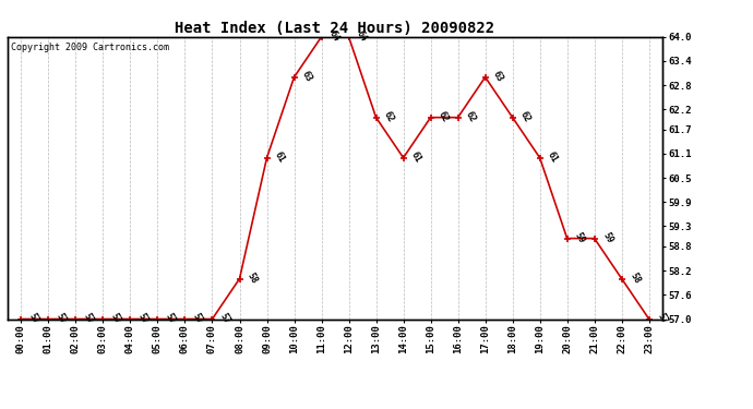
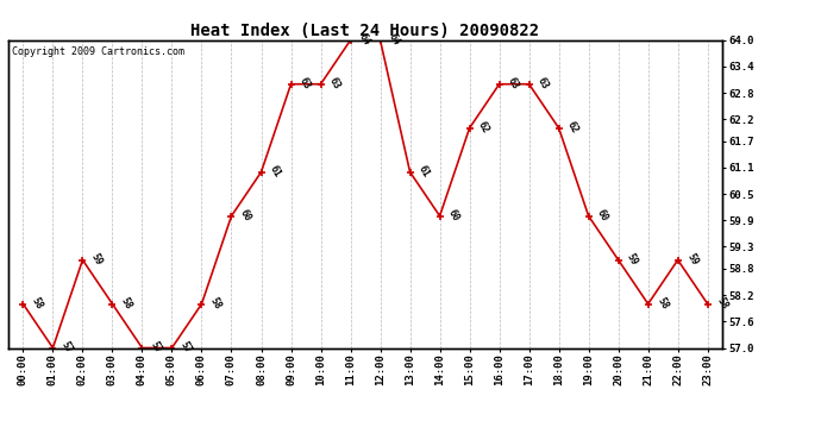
00:00: 57 -> 58
02:00: 57 -> 59
03:00: 57 -> 58
06:00: 57 -> 58
07:00: 57 -> 60
08:00: 58 -> 61
09:00: 61 -> 63
13:00: 62 -> 61
14:00: 61 -> 60
16:00: 62 -> 63
19:00: 61 -> 60
21:00: 59 -> 58
22:00: 58 -> 59
23:00: 57 -> 58
